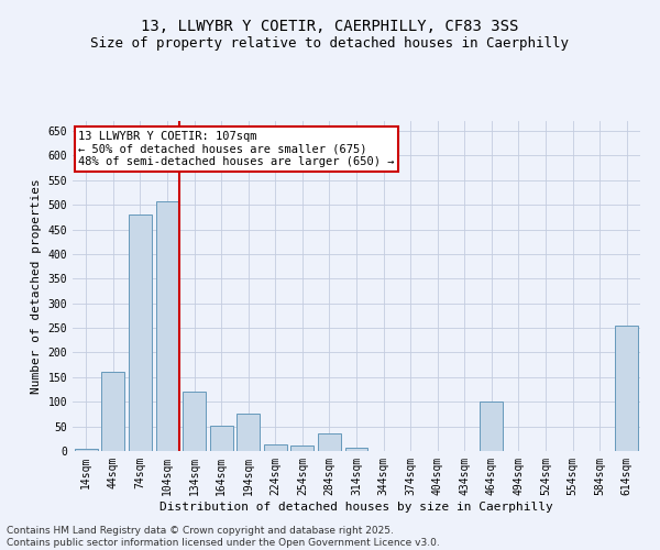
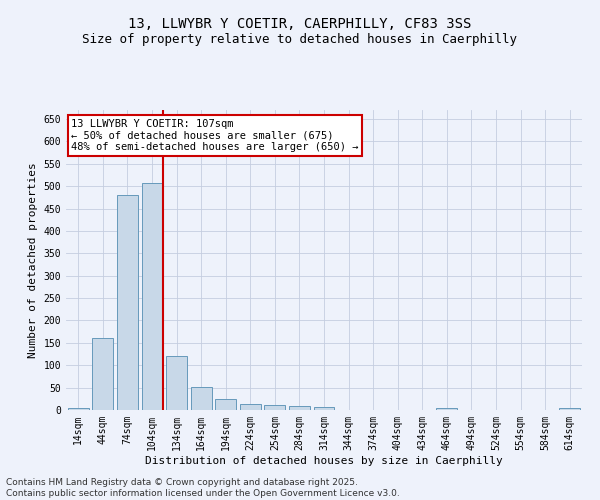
194sqm: 75 -> 25
284sqm: 35 -> 10
464sqm: 100 -> 5
614sqm: 255 -> 5
